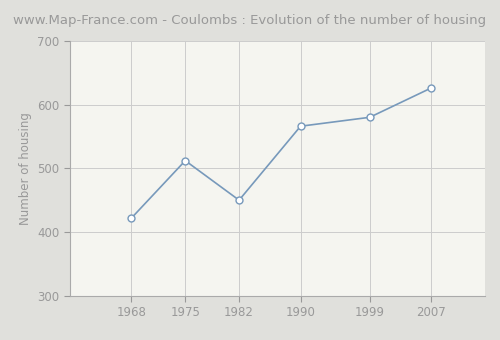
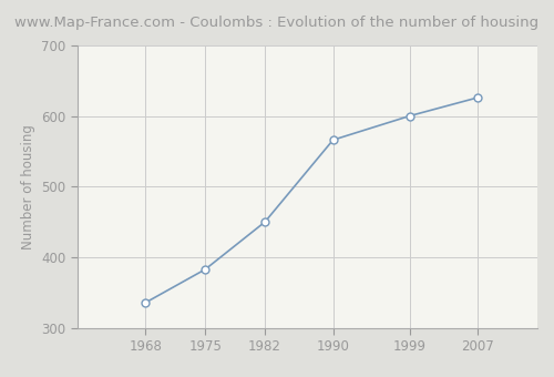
1968: 422 -> 336
1975: 512 -> 383
1999: 580 -> 600
